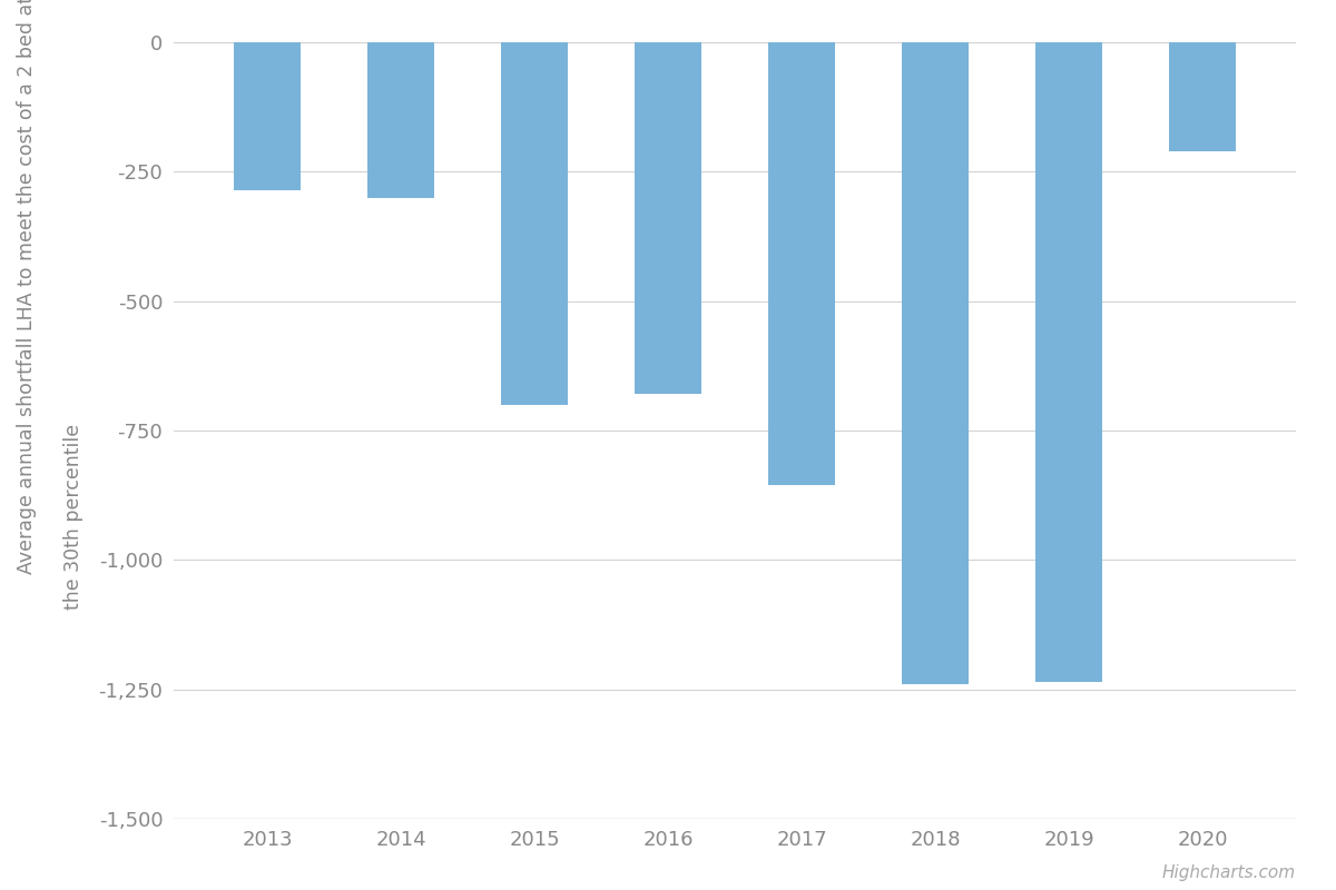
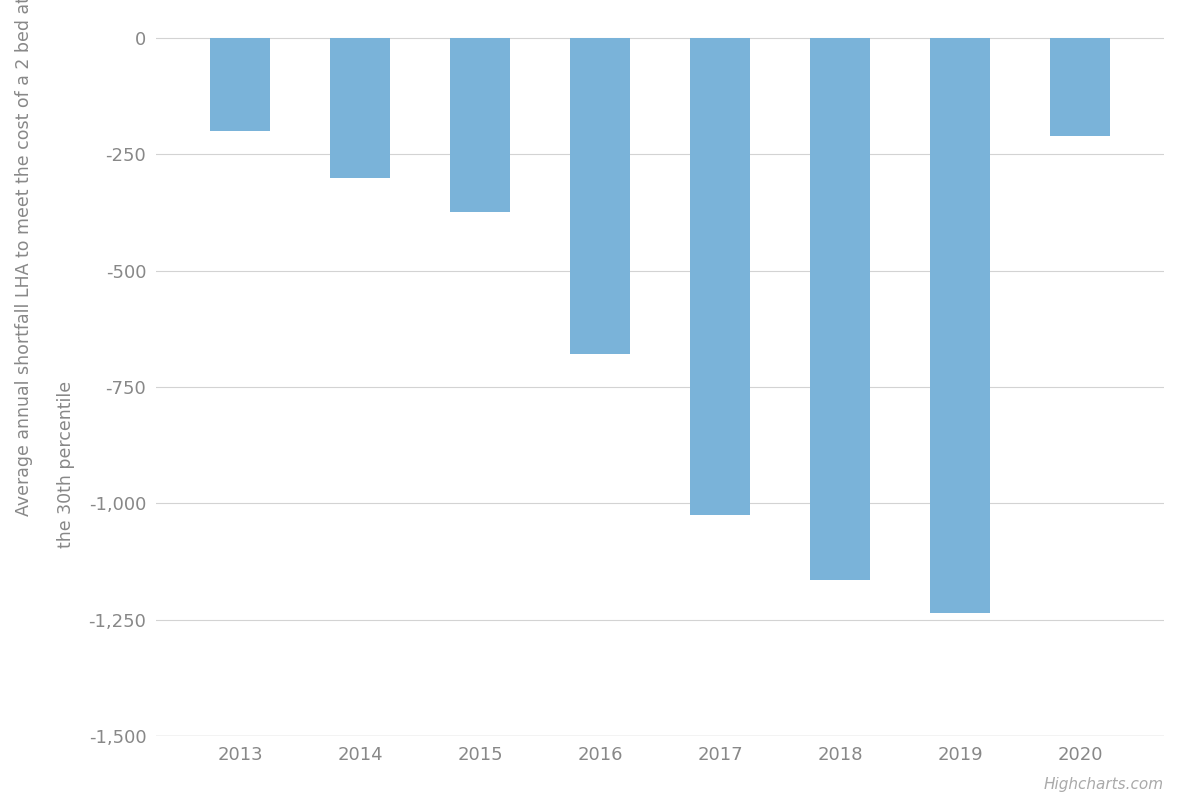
2013: -285 -> -200
2015: -700 -> -375
2017: -855 -> -1,025
2018: -1,240 -> -1,165
